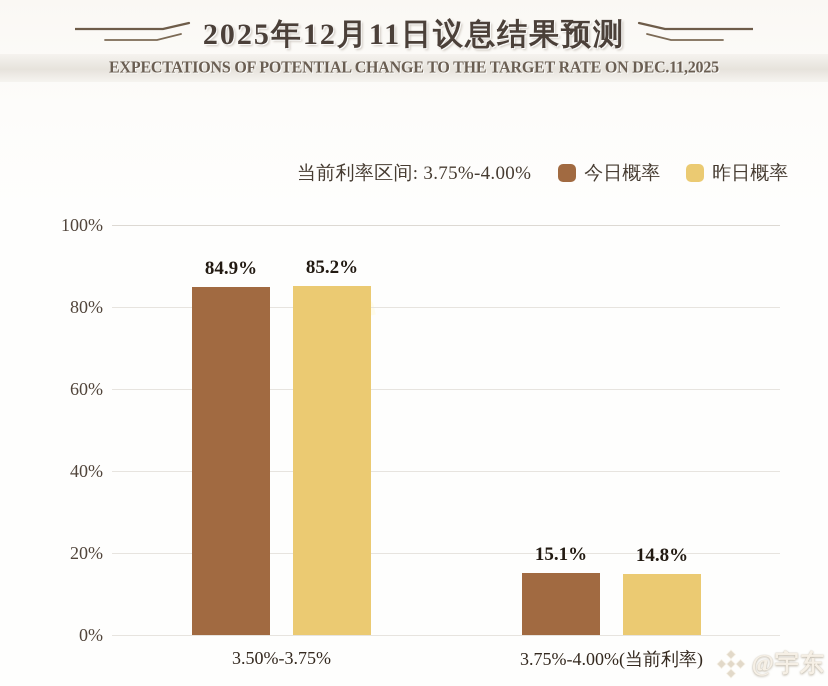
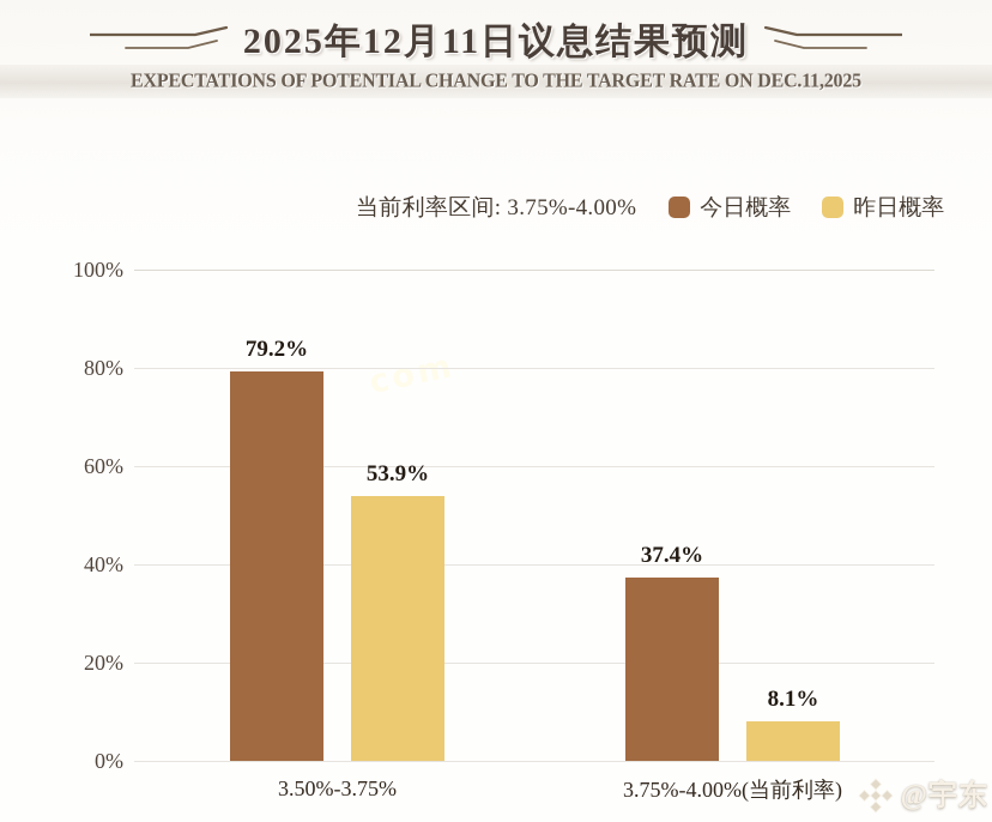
今日概率/3.50%-3.75%: 84.9% -> 79.2%
昨日概率/3.50%-3.75%: 85.2% -> 53.9%
今日概率/3.75%-4.00%(当前利率): 15.1% -> 37.4%
昨日概率/3.75%-4.00%(当前利率): 14.8% -> 8.1%
